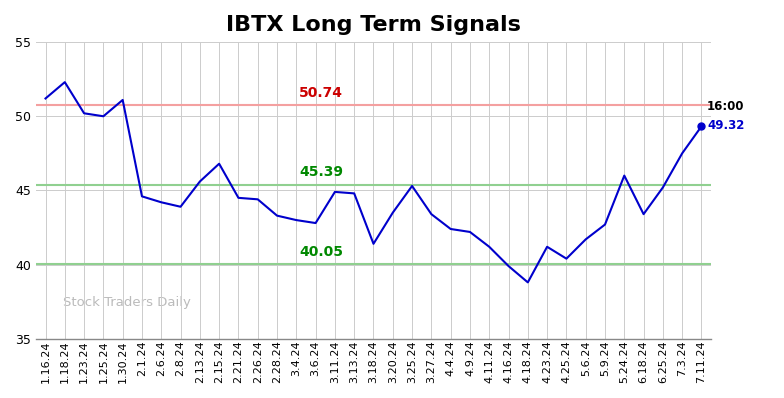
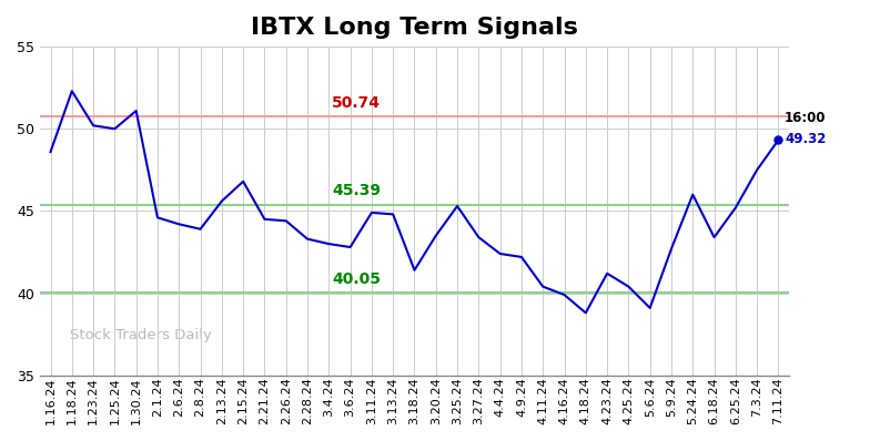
1.16.24: 51.2 -> 48.6
4.11.24: 41.2 -> 40.4
5.6.24: 41.7 -> 39.1
